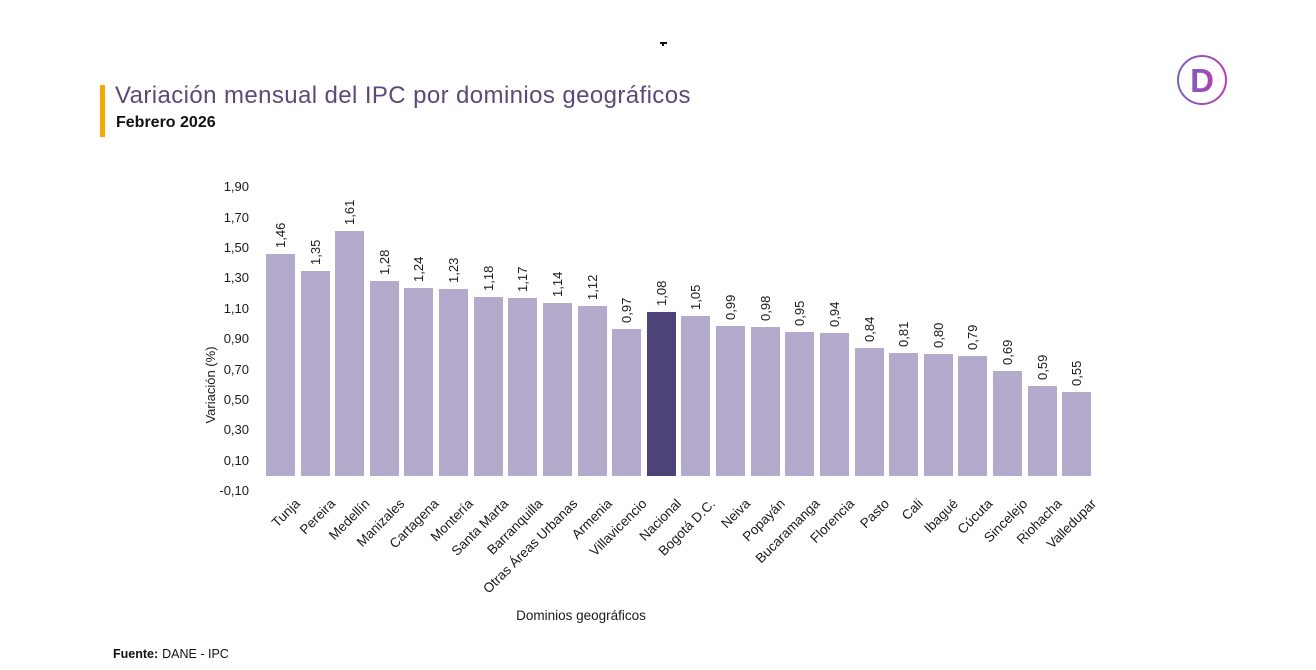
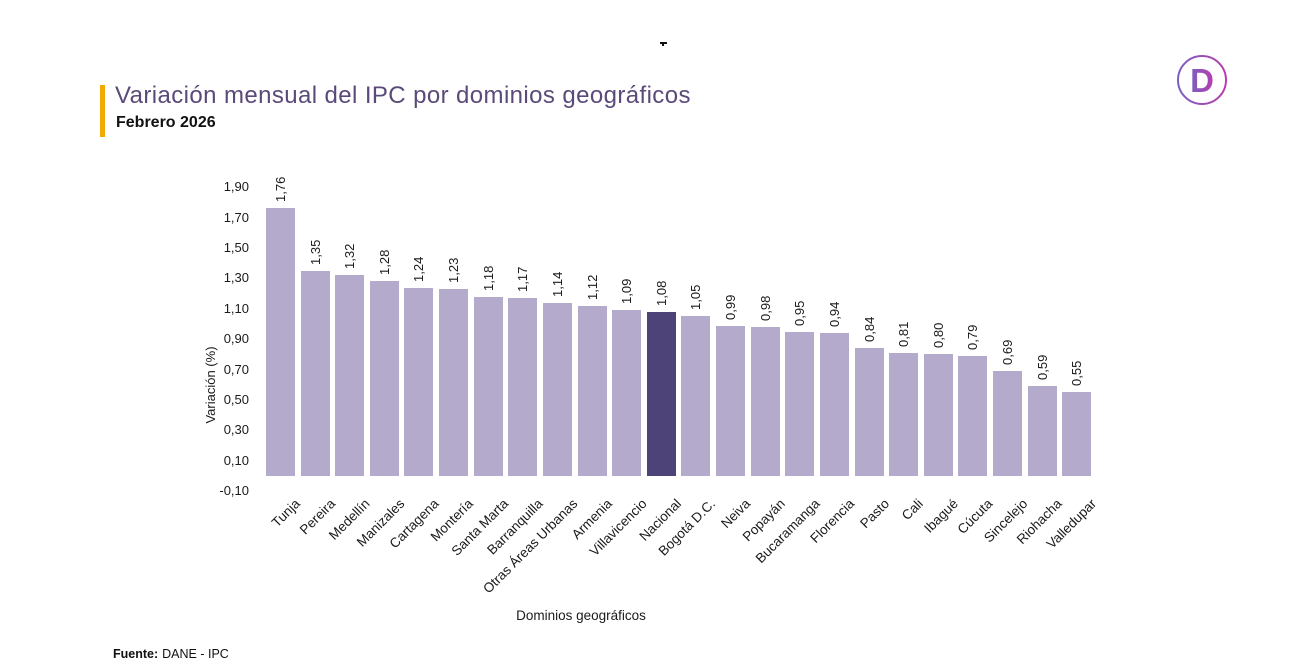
Tunja: 1,46 -> 1,76
Medellín: 1,61 -> 1,32
Villavicencio: 0,97 -> 1,09
